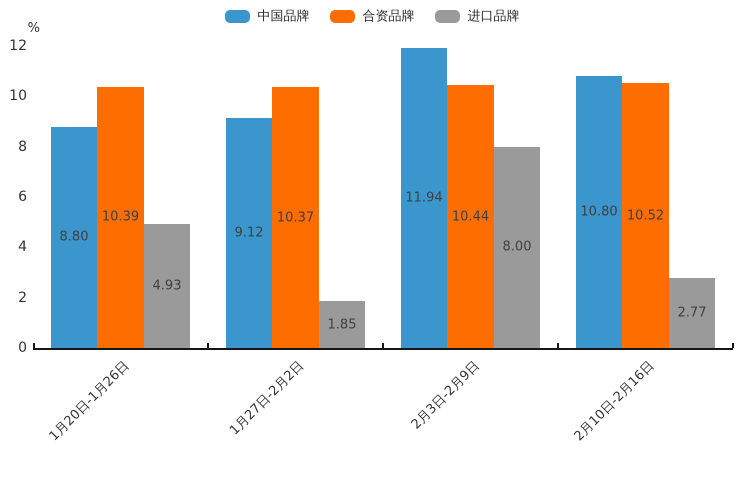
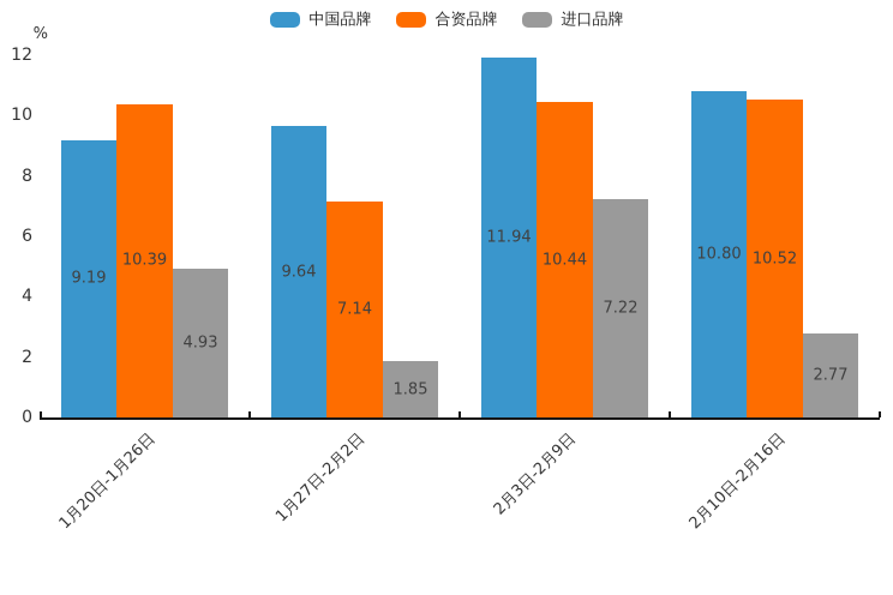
中国品牌/1月20日-1月26日: 8.80 -> 9.19
中国品牌/1月27日-2月2日: 9.12 -> 9.64
合资品牌/1月27日-2月2日: 10.37 -> 7.14
进口品牌/2月3日-2月9日: 8.00 -> 7.22
